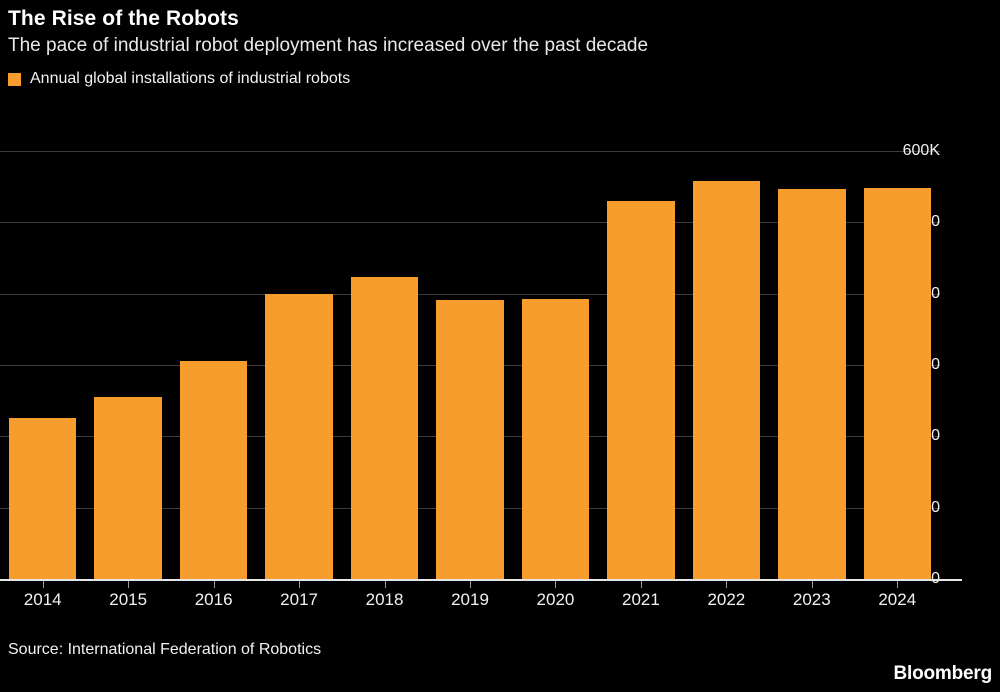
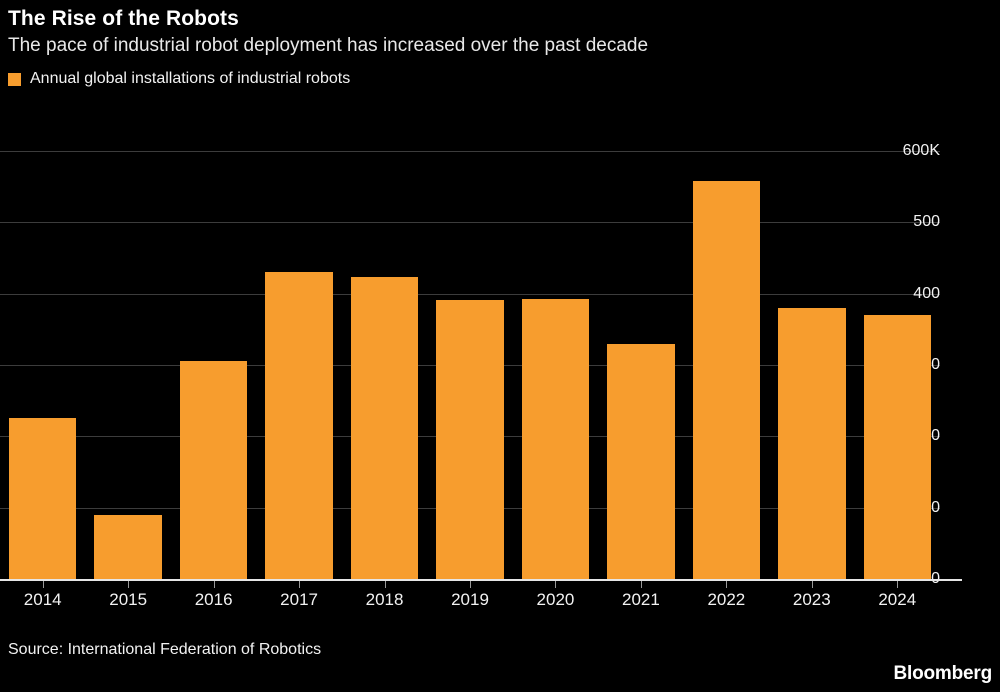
2015: 260K -> 90K
2017: 400K -> 430K
2021: 530K -> 330K
2023: 550K -> 380K
2024: 550K -> 370K
